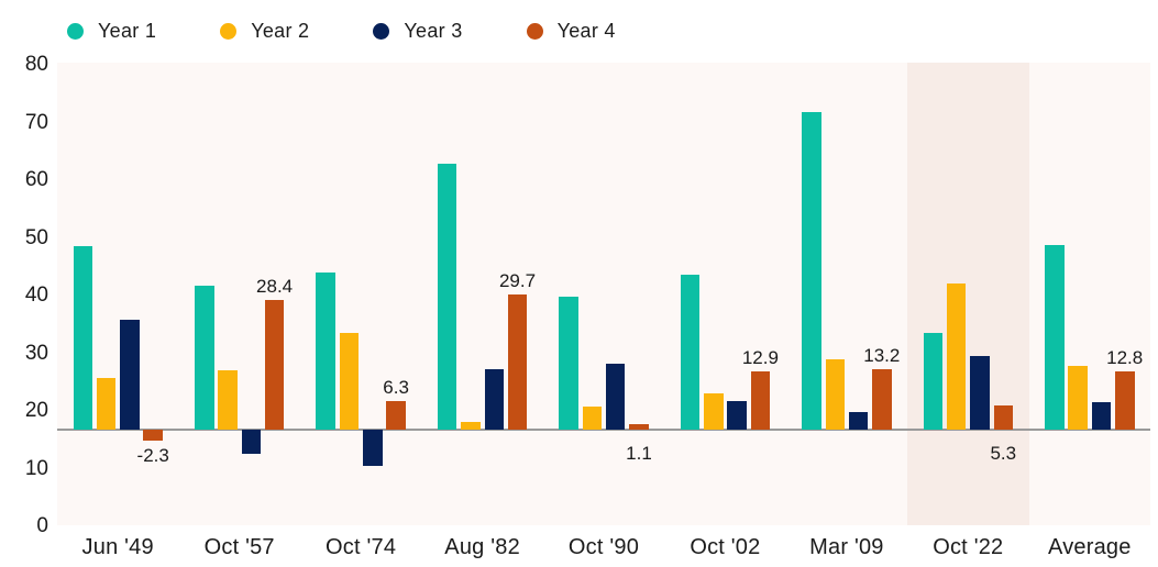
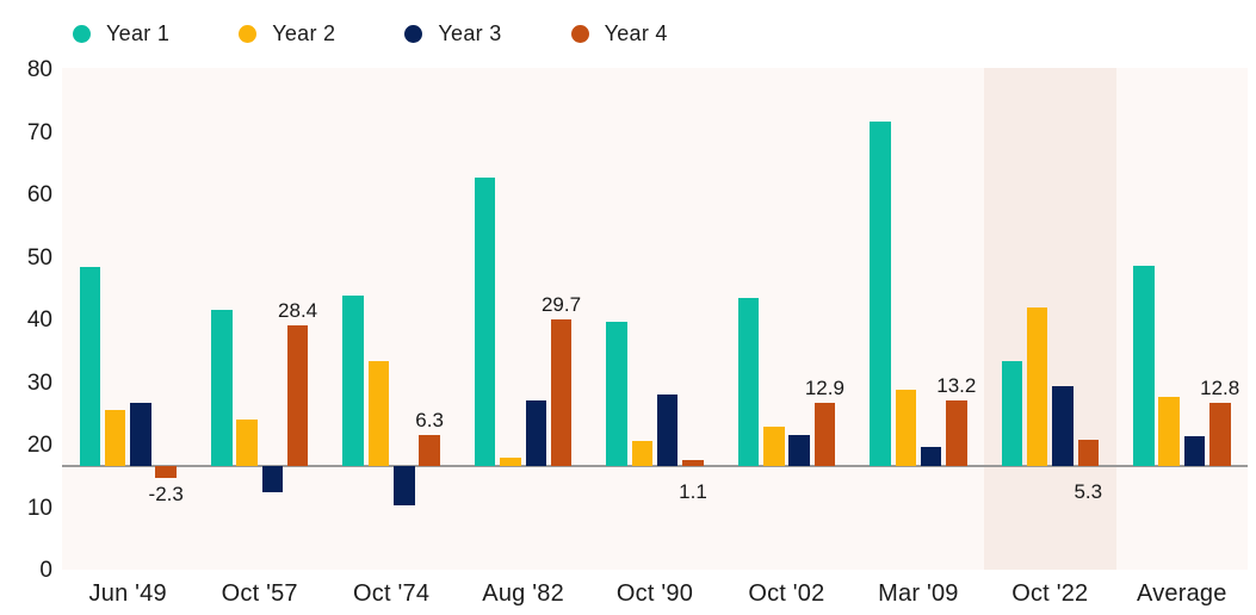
Year 3/Jun '49: 24 -> 13
Year 2/Oct '57: 13 -> 10
